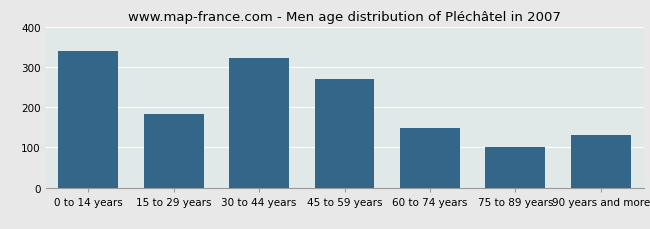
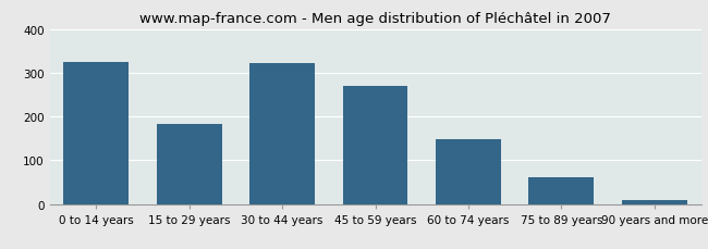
0 to 14 years: 340 -> 325
75 to 89 years: 100 -> 62
90 years and more: 130 -> 10
